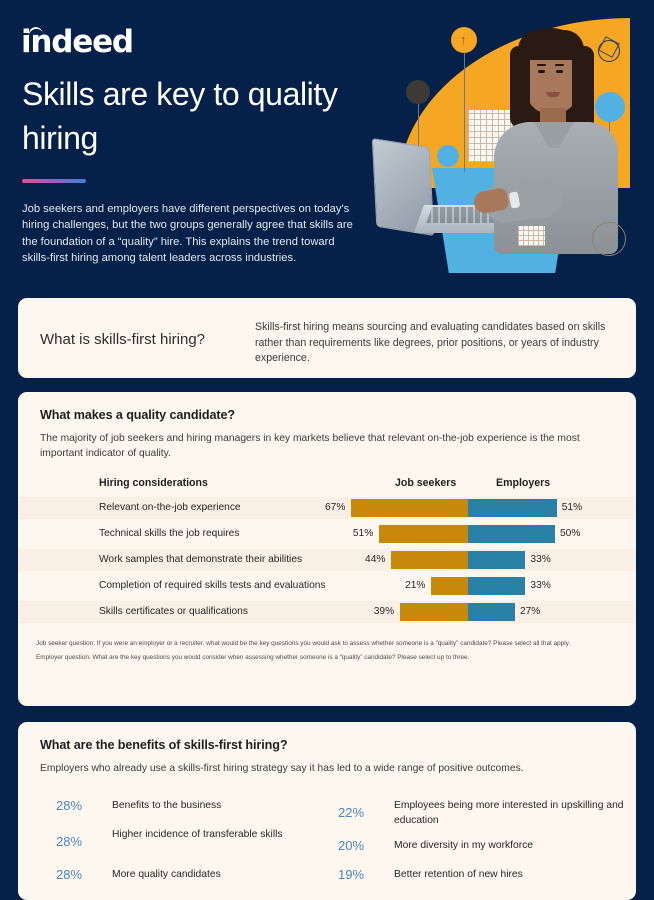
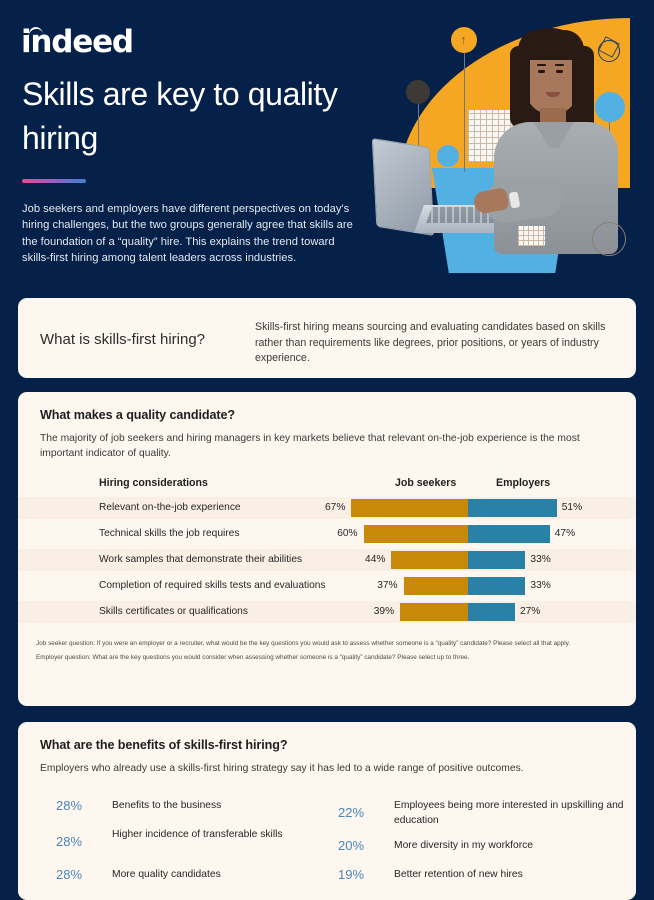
Job seekers/Technical skills the job requires: 51% -> 60%
Employers/Technical skills the job requires: 50% -> 47%
Job seekers/Completion of required skills tests and evaluations: 21% -> 37%
